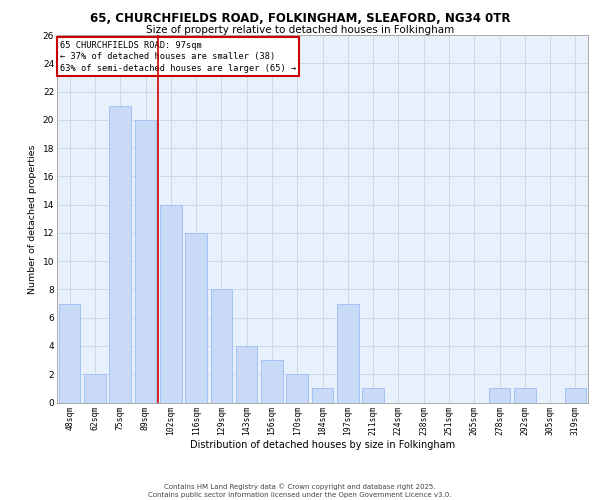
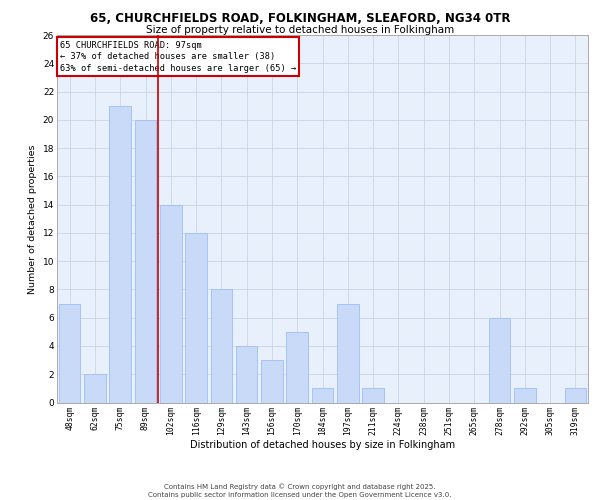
170sqm: 2 -> 5
278sqm: 1 -> 6
